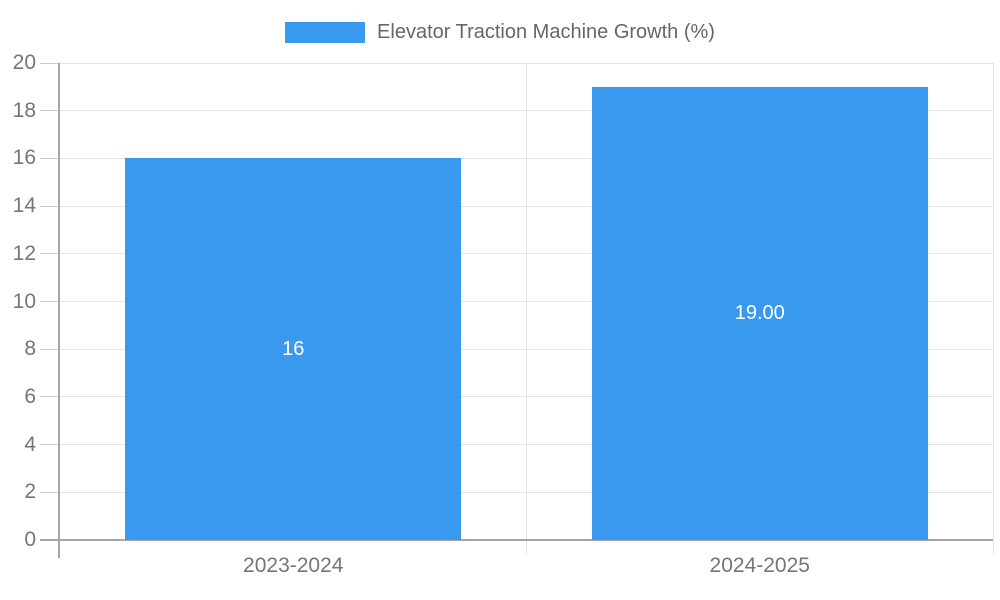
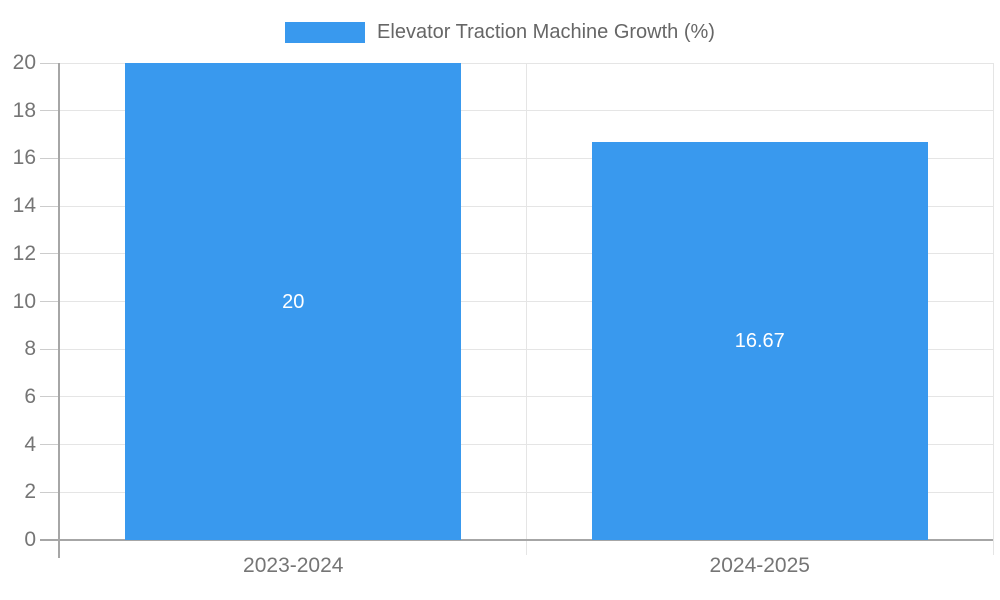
2023-2024: 16 -> 20
2024-2025: 19.00 -> 16.67
